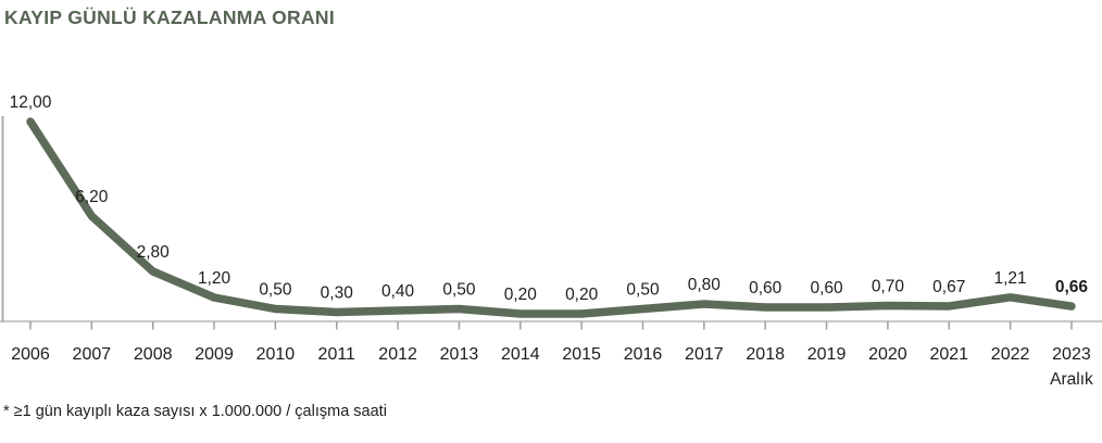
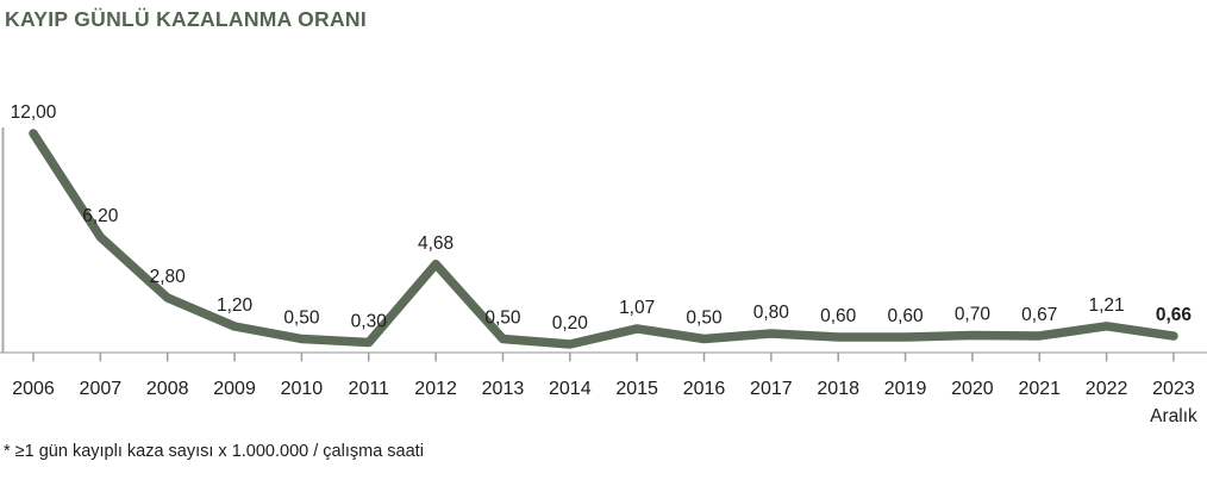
2012: 0,40 -> 4,68
2015: 0,20 -> 1,07
